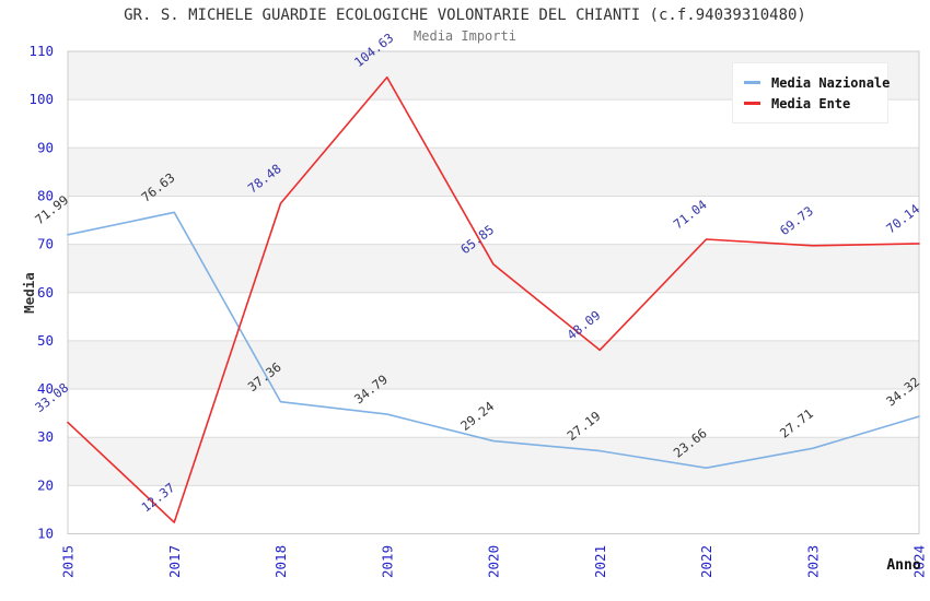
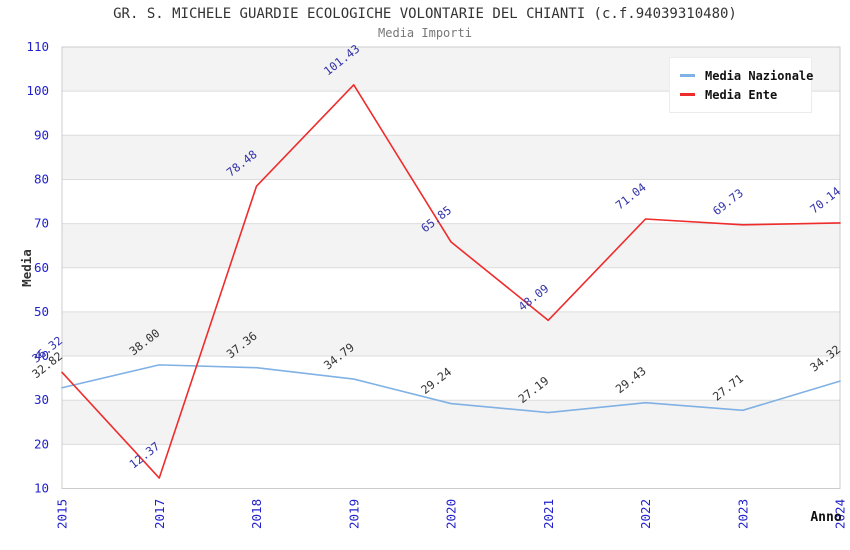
Media Nazionale/2015: 71.99 -> 32.82
Media Ente/2015: 33.08 -> 36.32
Media Nazionale/2017: 76.63 -> 38.00
Media Ente/2019: 104.63 -> 101.43
Media Nazionale/2022: 23.66 -> 29.43
